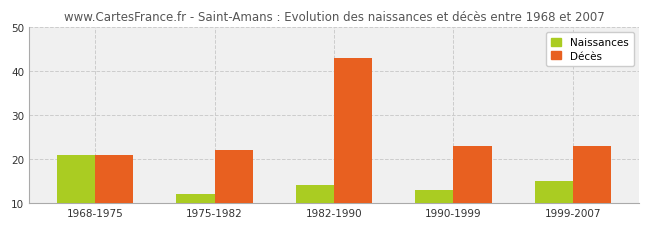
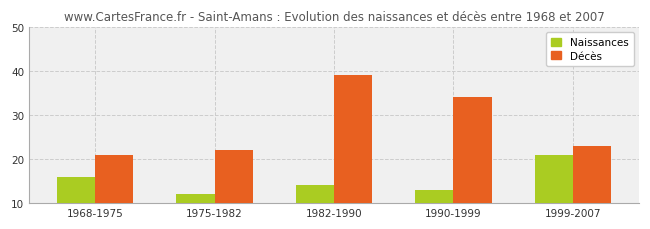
Naissances/1968-1975: 21 -> 16
Décès/1982-1990: 43 -> 39
Décès/1990-1999: 23 -> 34
Naissances/1999-2007: 15 -> 21
